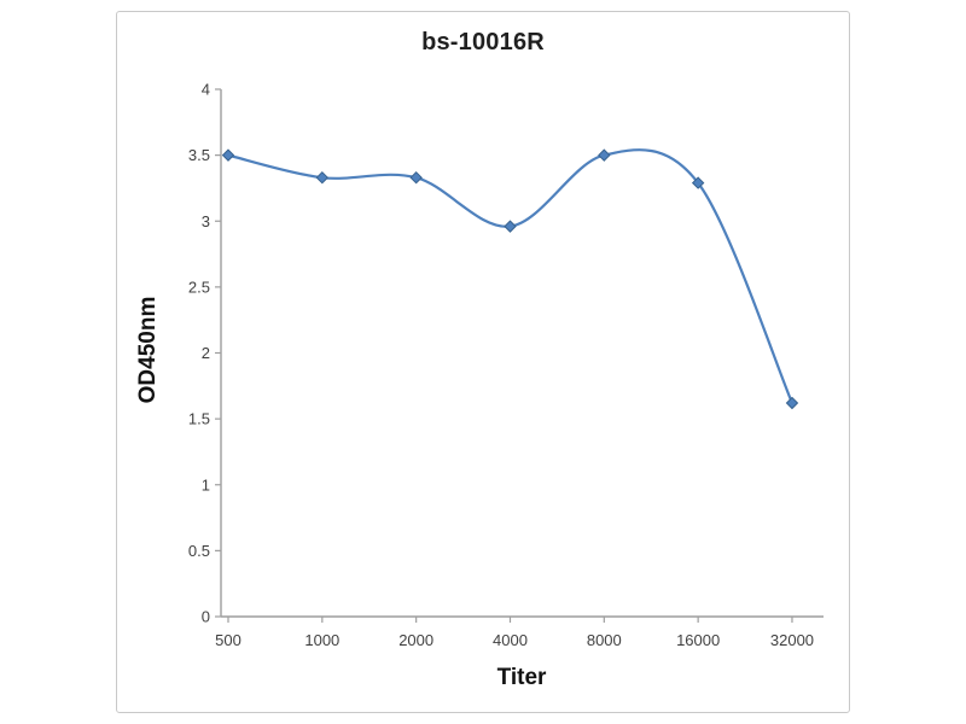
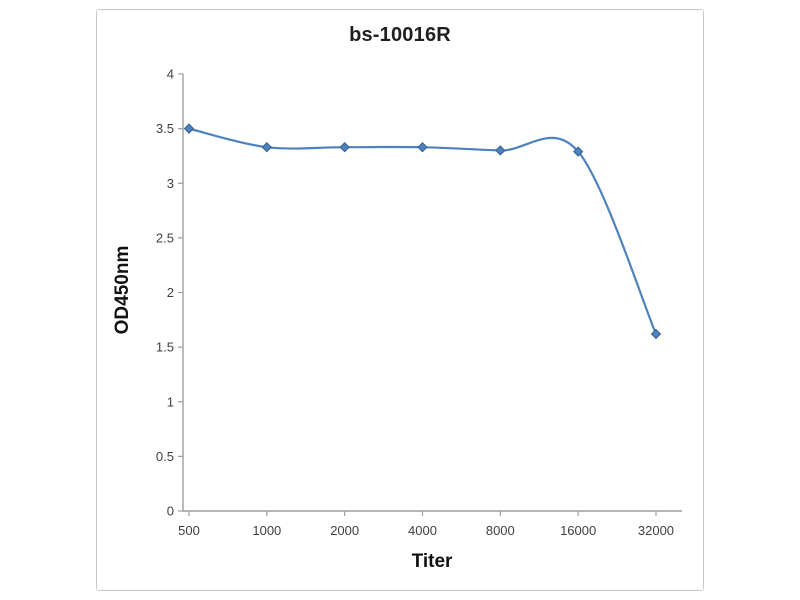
4000: 2.96 -> 3.33
8000: 3.50 -> 3.30
